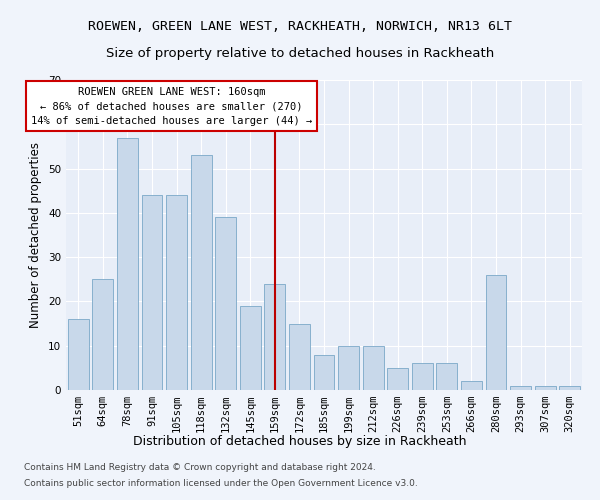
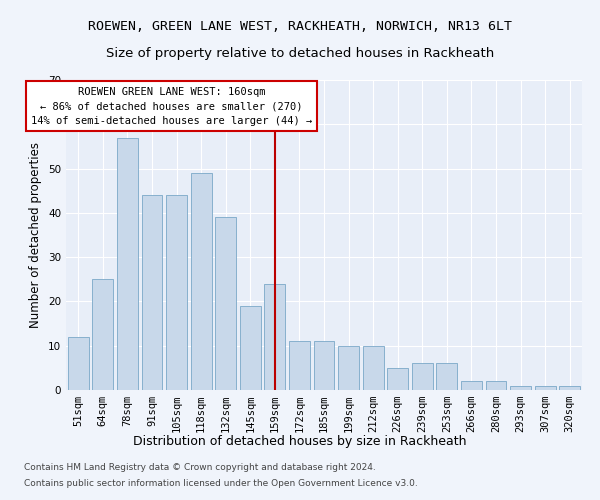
51sqm: 16 -> 12
118sqm: 53 -> 49
172sqm: 15 -> 11
185sqm: 8 -> 11
280sqm: 26 -> 2
